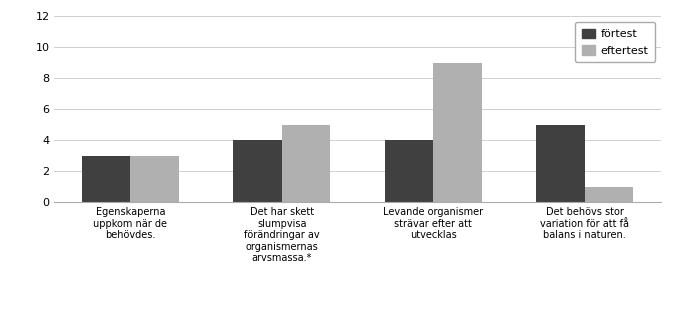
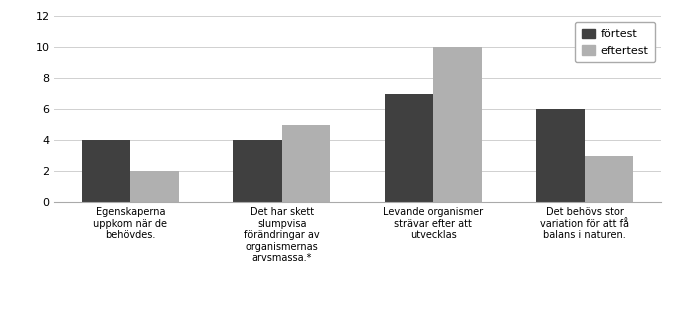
förtest/Egenskaperna uppkom när de behövdes.: 3 -> 4
eftertest/Egenskaperna uppkom när de behövdes.: 3 -> 2
förtest/Levande organismer strävar efter att utvecklas: 4 -> 7
eftertest/Levande organismer strävar efter att utvecklas: 9 -> 10
förtest/Det behövs stor variation för att få balans i naturen.: 5 -> 6
eftertest/Det behövs stor variation för att få balans i naturen.: 1 -> 3
